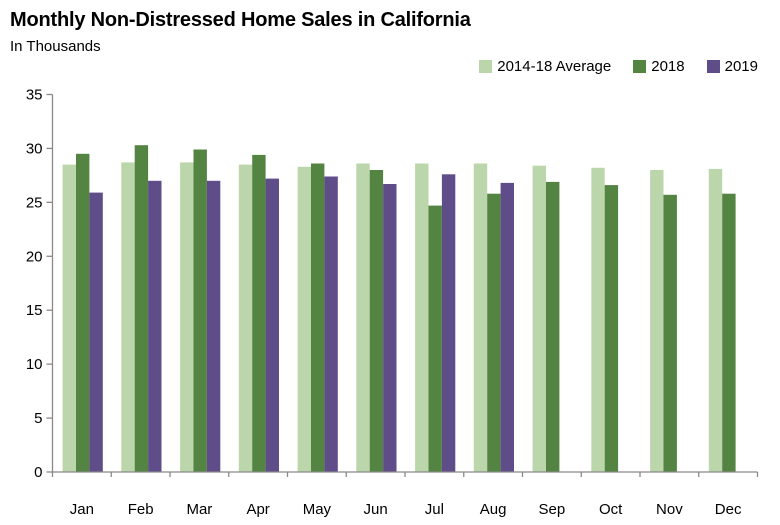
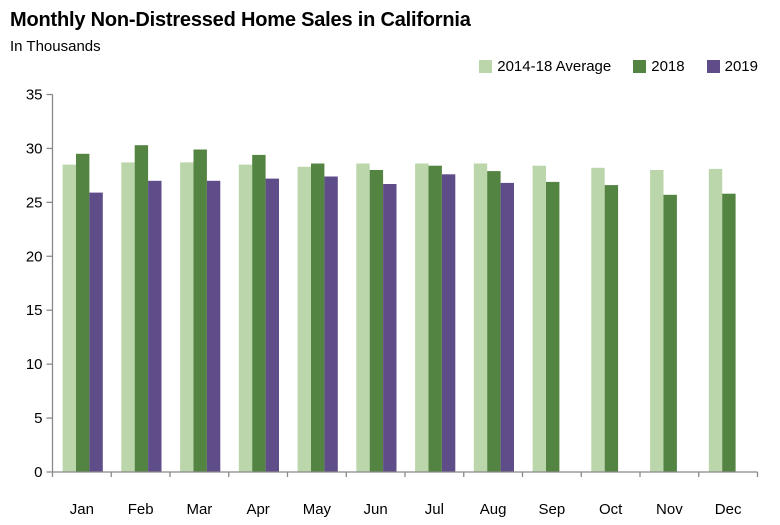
2018/Jul: 24.7 -> 28.4
2018/Aug: 25.8 -> 27.9
